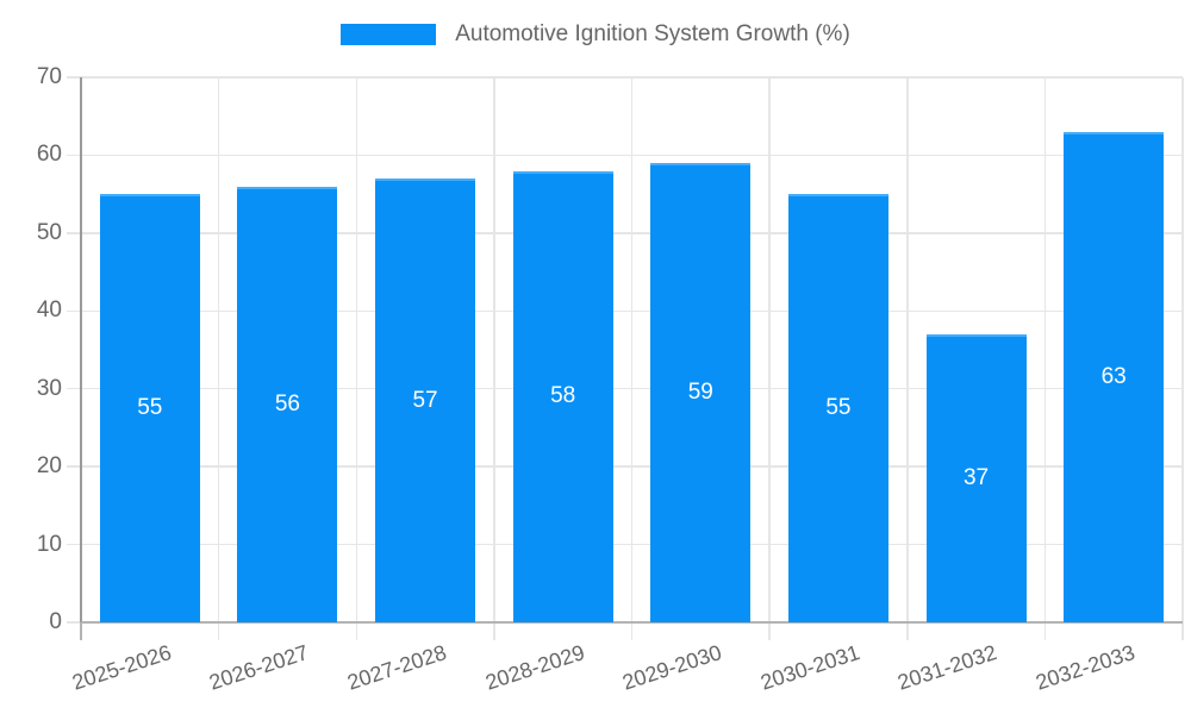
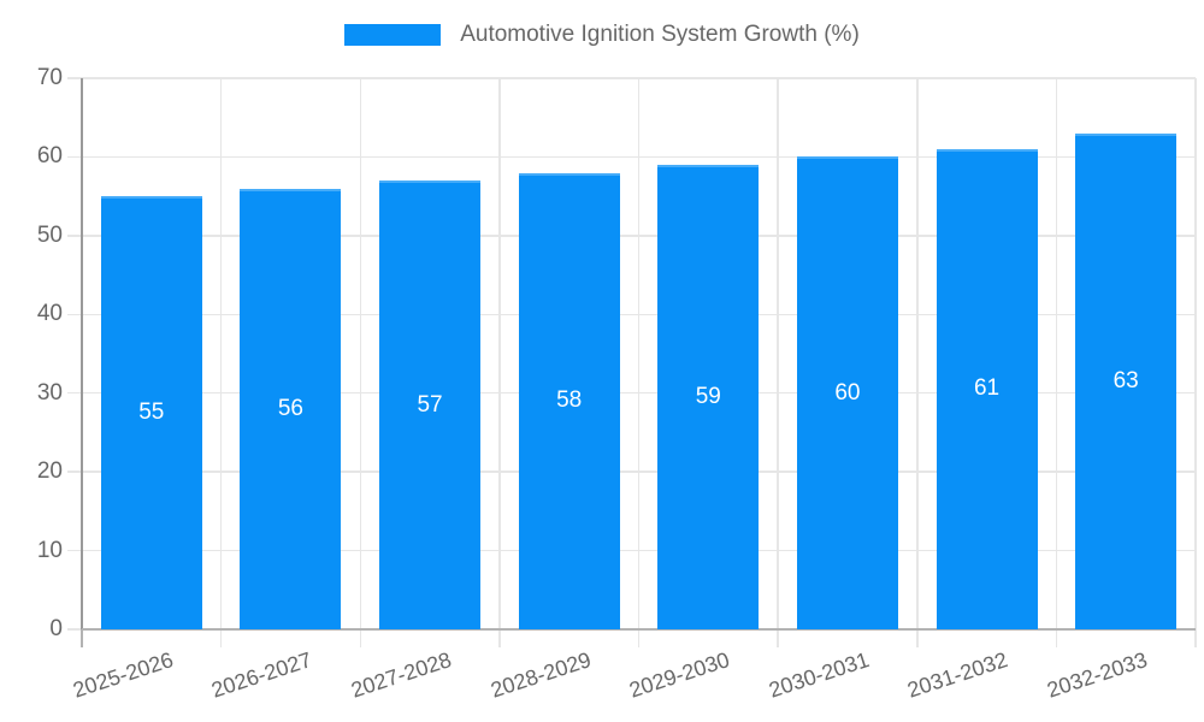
2030-2031: 55 -> 60
2031-2032: 37 -> 61
